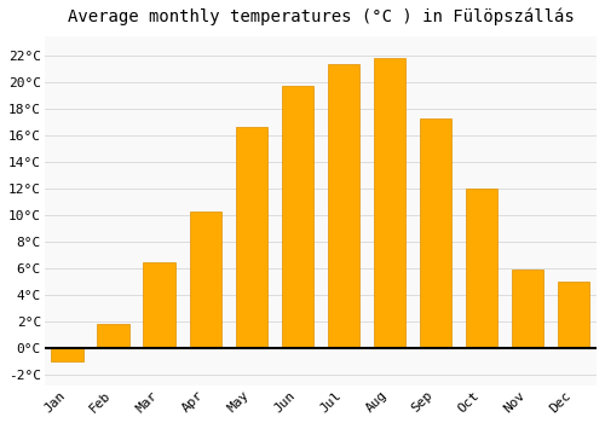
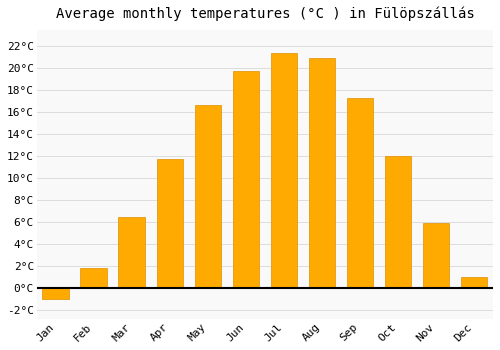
Apr: 10.3°C -> 11.7°C
Aug: 21.8°C -> 20.9°C
Dec: 5.0°C -> 1.0°C
